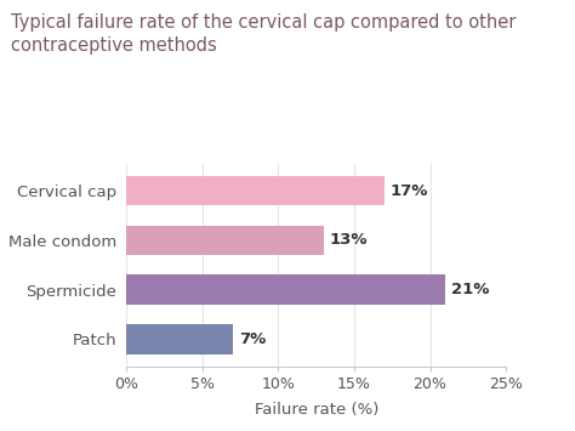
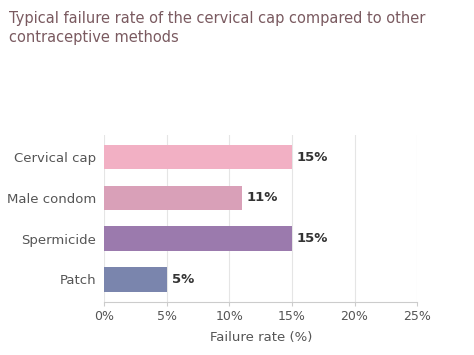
Cervical cap: 17% -> 15%
Male condom: 13% -> 11%
Spermicide: 21% -> 15%
Patch: 7% -> 5%
